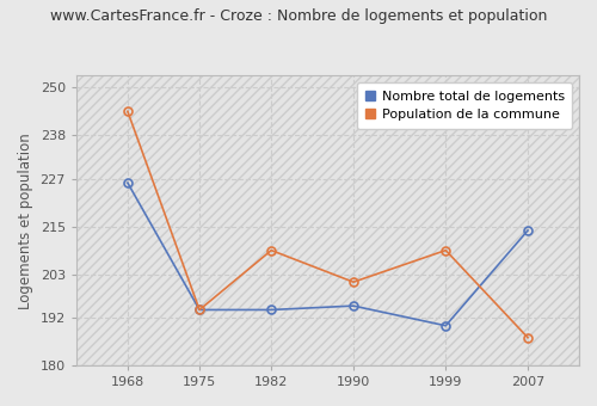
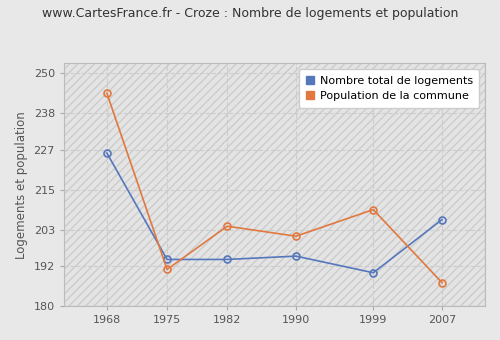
Population de la commune/1975: 194 -> 191
Population de la commune/1982: 209 -> 204
Nombre total de logements/2007: 214 -> 206
